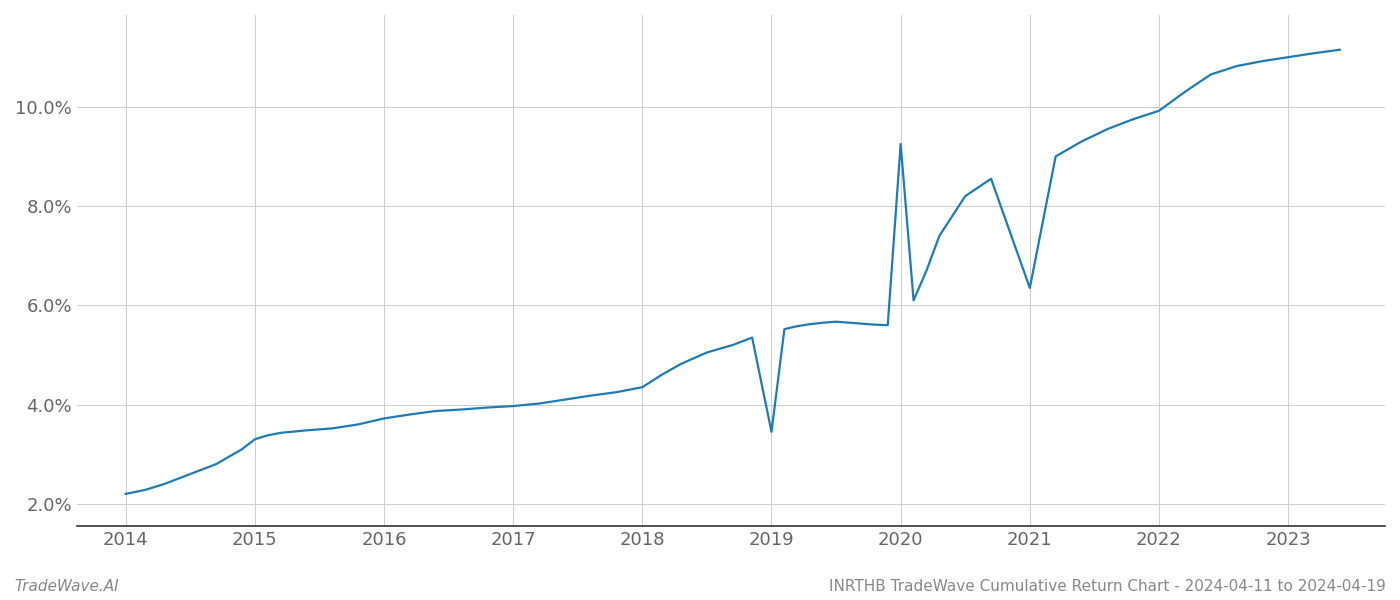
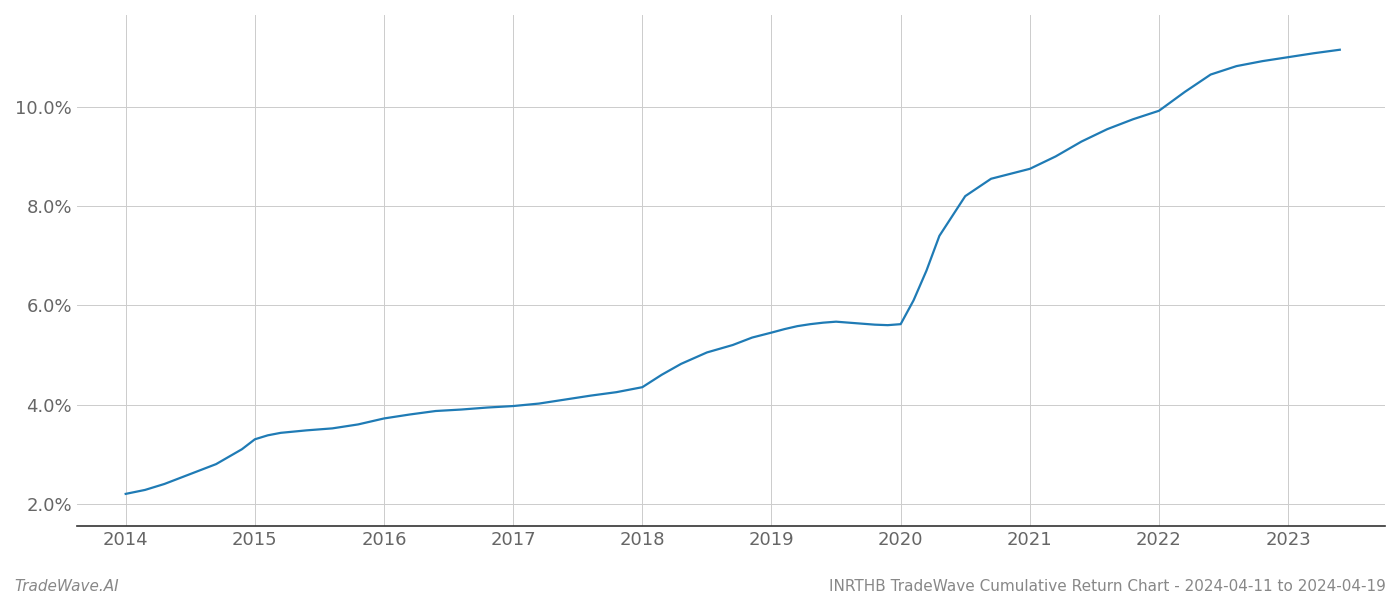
2019: 3.45% -> 5.45%
2020: 9.25% -> 5.62%
2021: 6.35% -> 8.75%
